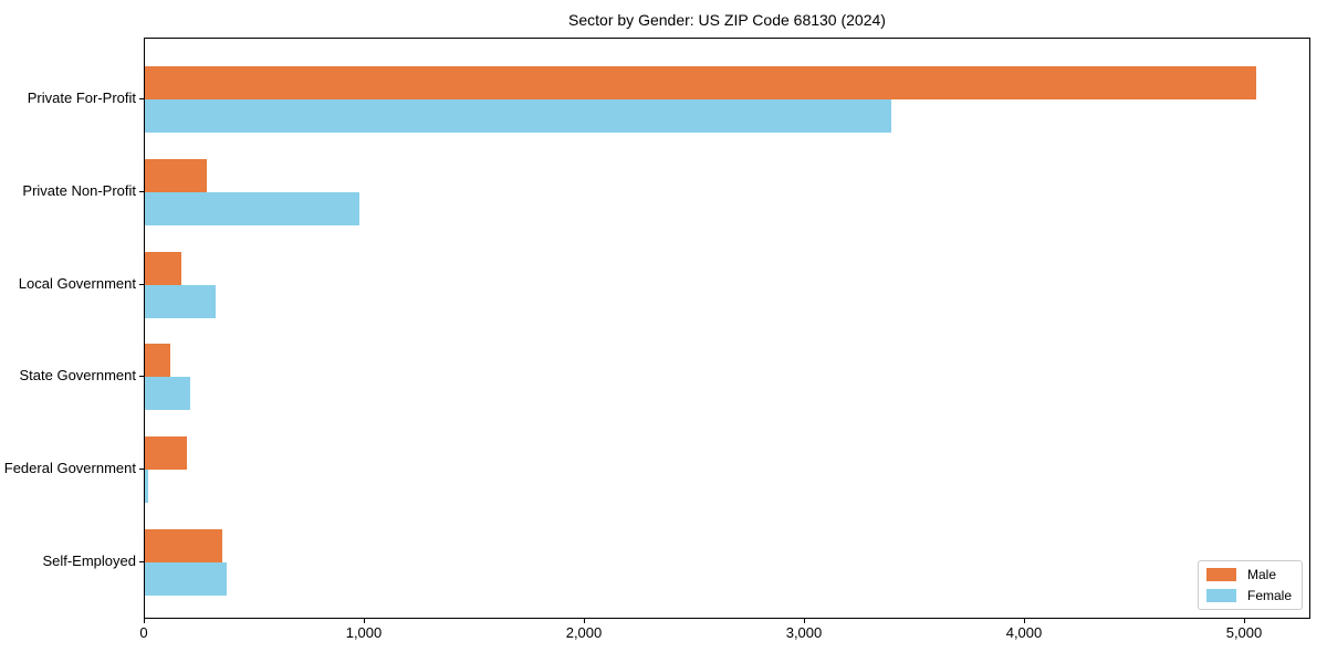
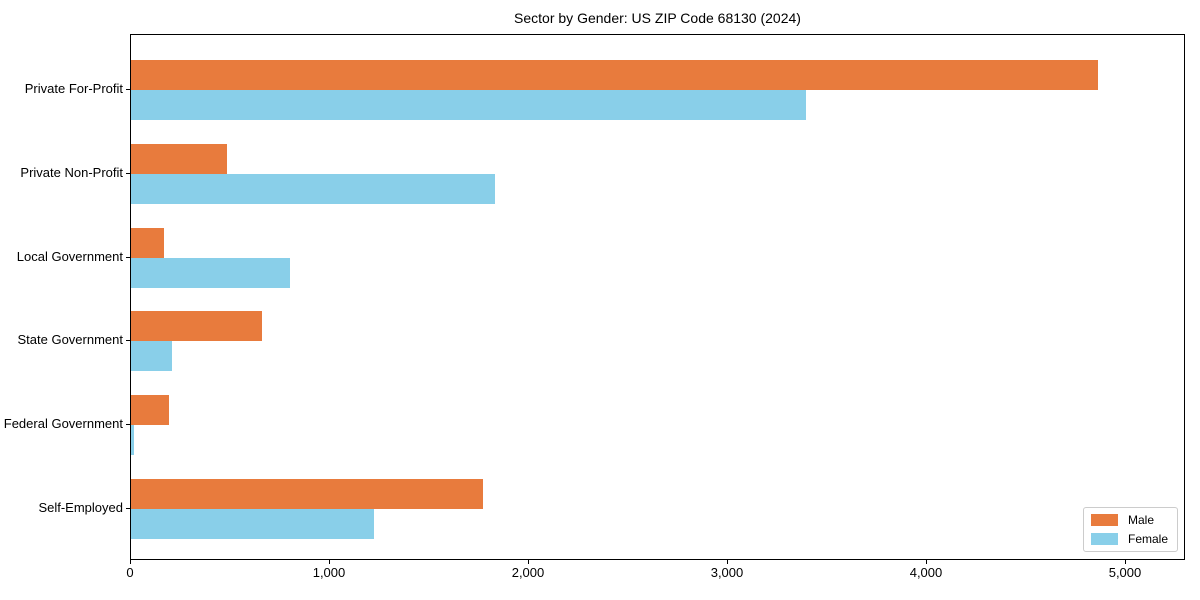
Male/Private For-Profit: 5050 -> 4860
Male/Private Non-Profit: 280 -> 480
Female/Private Non-Profit: 980 -> 1830
Female/Local Government: 320 -> 800
Male/State Government: 120 -> 660
Male/Self-Employed: 350 -> 1770
Female/Self-Employed: 370 -> 1220
